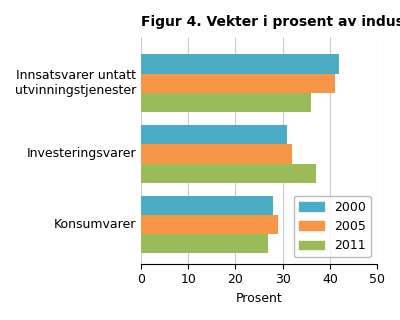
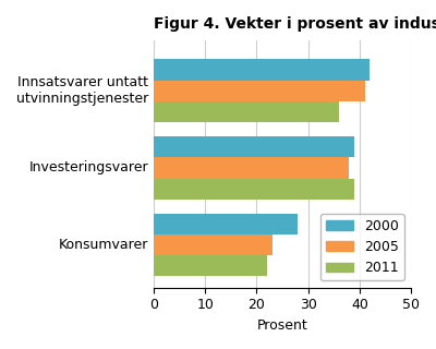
2000/Investeringsvarer: 31 -> 39
2005/Investeringsvarer: 32 -> 38
2011/Investeringsvarer: 37 -> 39
2005/Konsumvarer: 29 -> 23
2011/Konsumvarer: 27 -> 22
